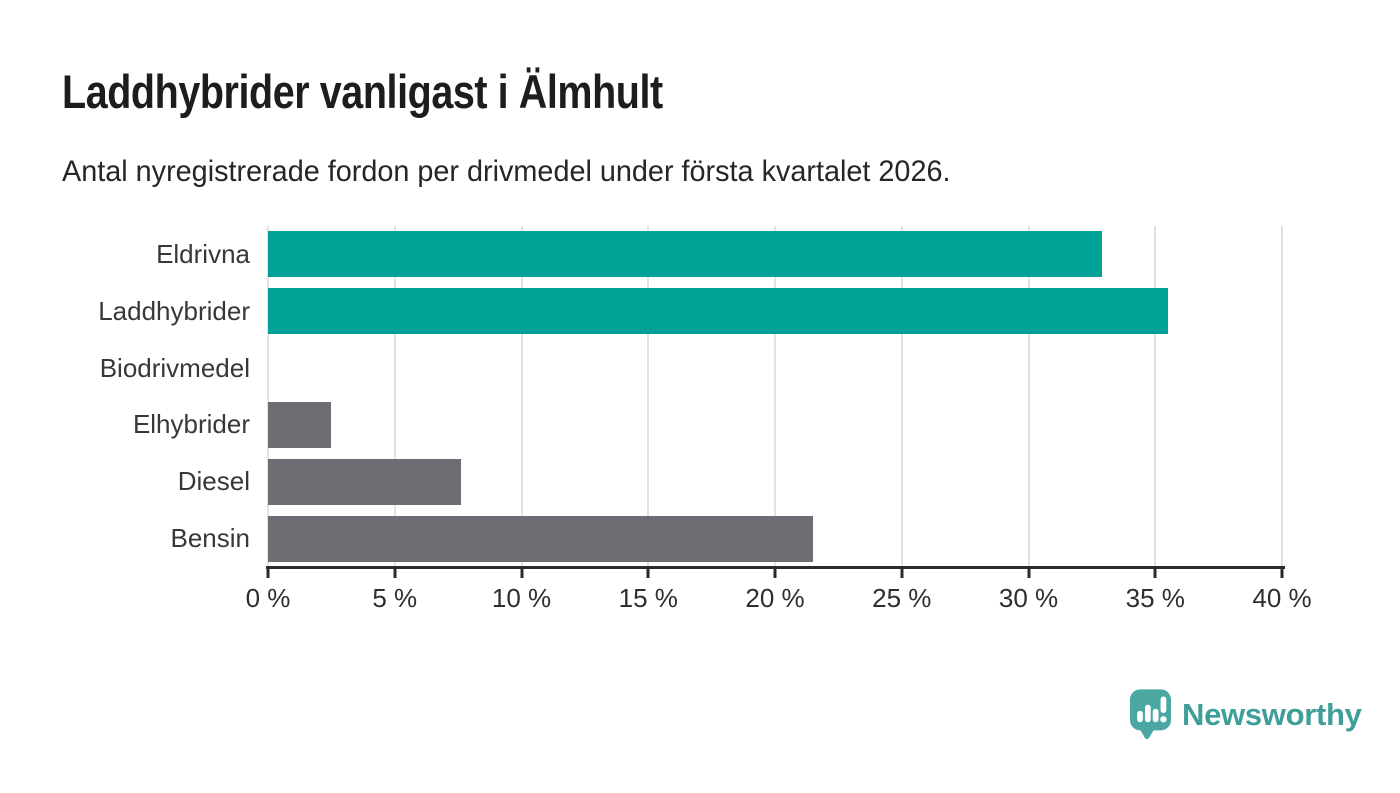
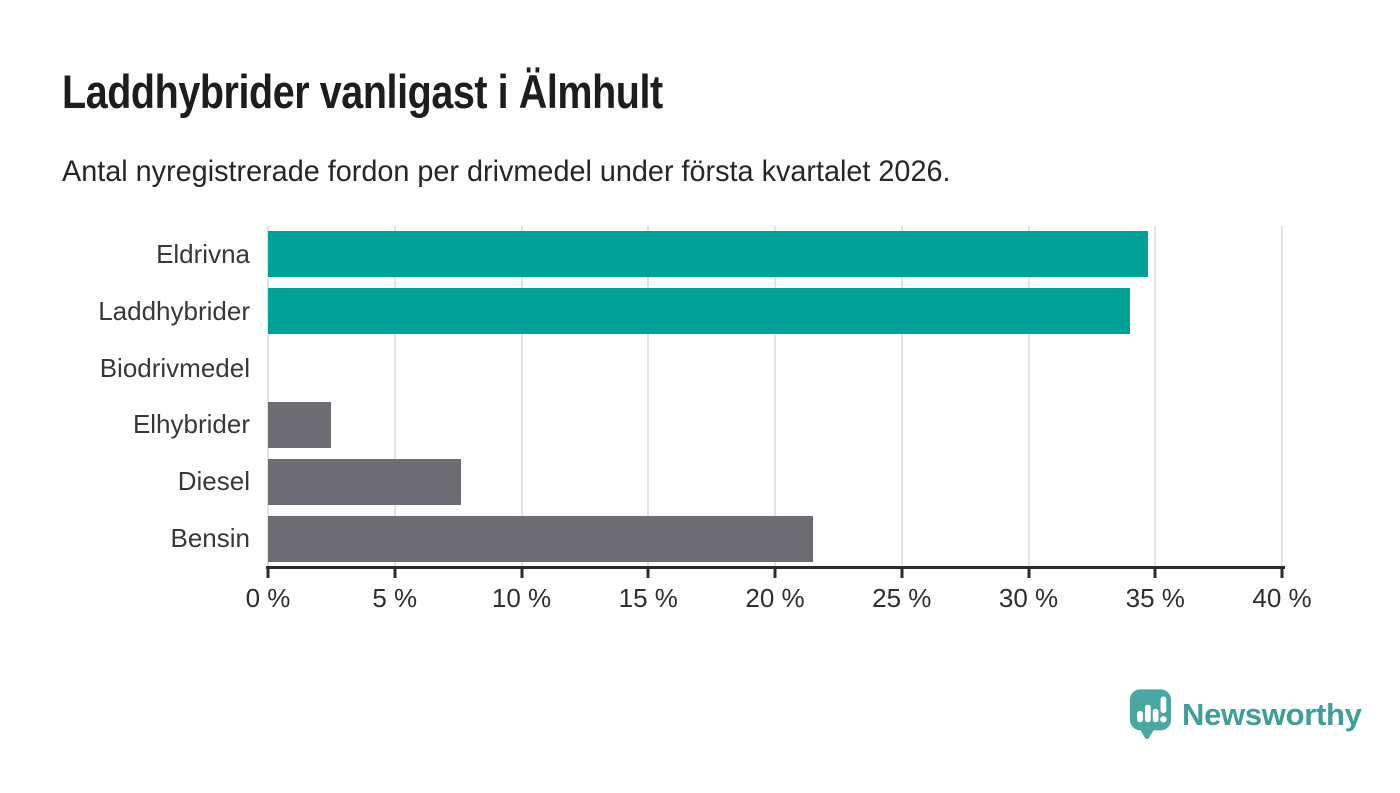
Eldrivna: 32.9% -> 34.7%
Laddhybrider: 35.5% -> 34.0%
